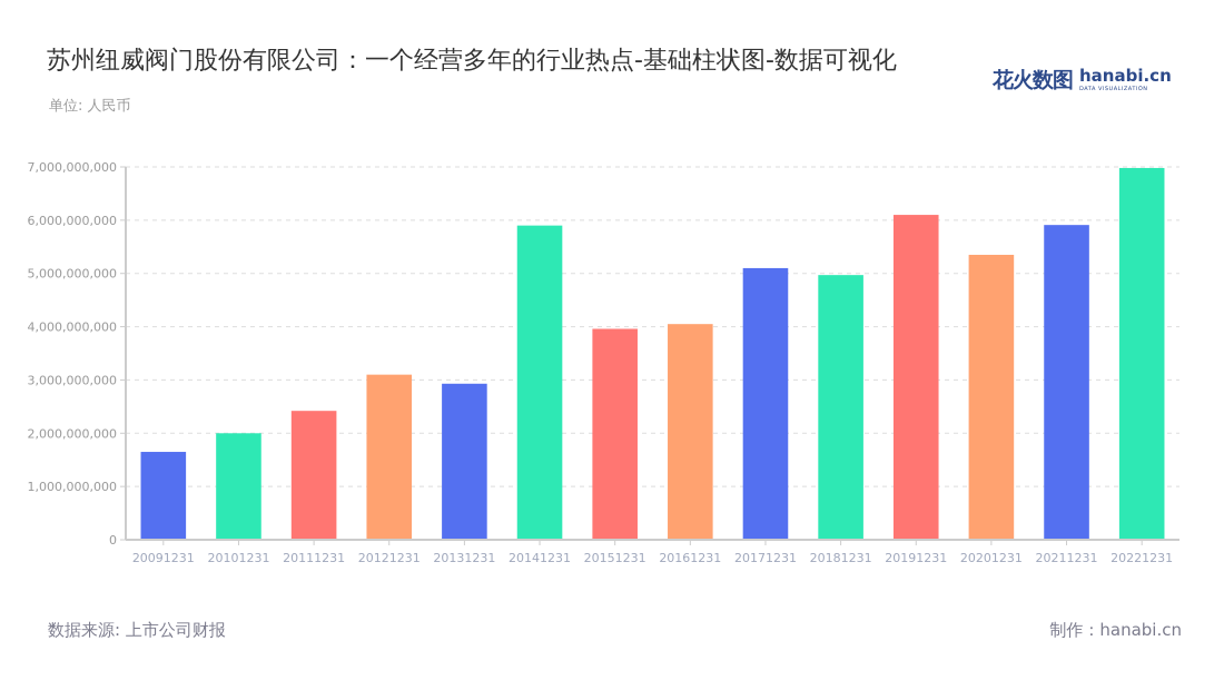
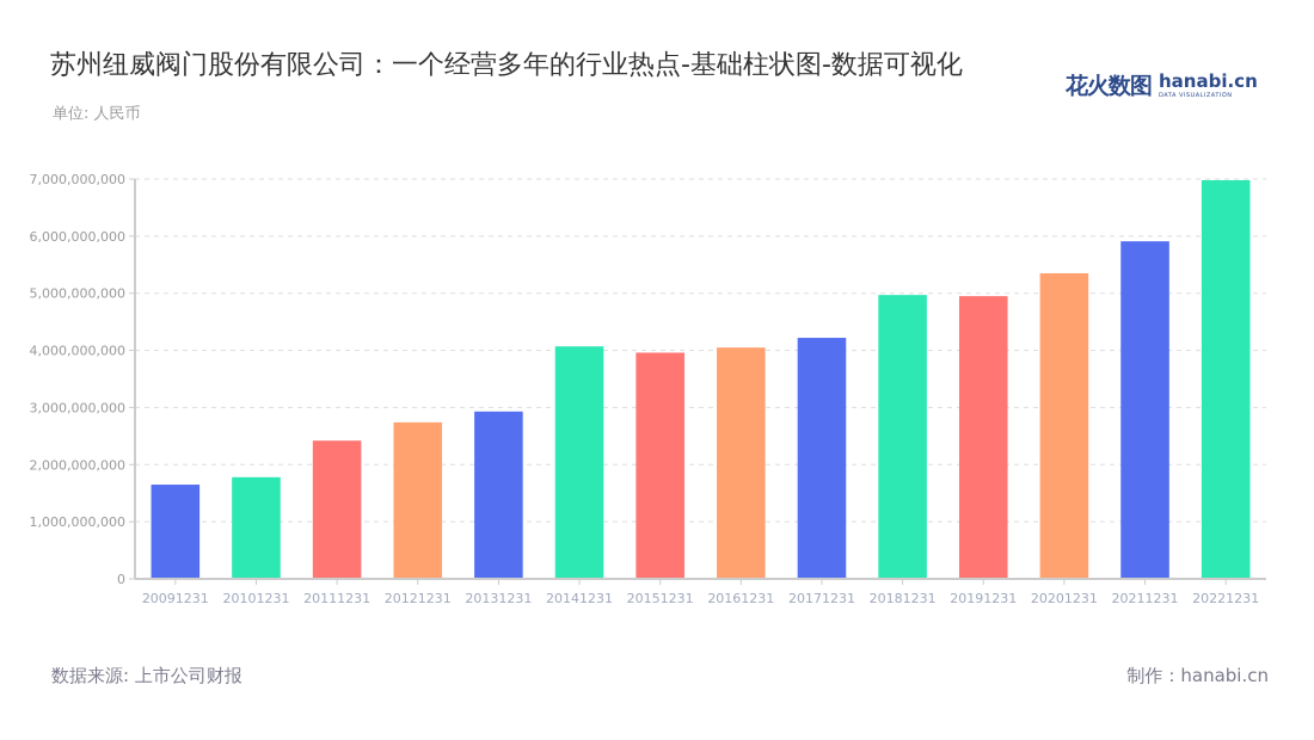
20101231: 2000000000 -> 1800000000
20121231: 3100000000 -> 2700000000
20141231: 5900000000 -> 4100000000
20171231: 5100000000 -> 4200000000
20191231: 6100000000 -> 5000000000
